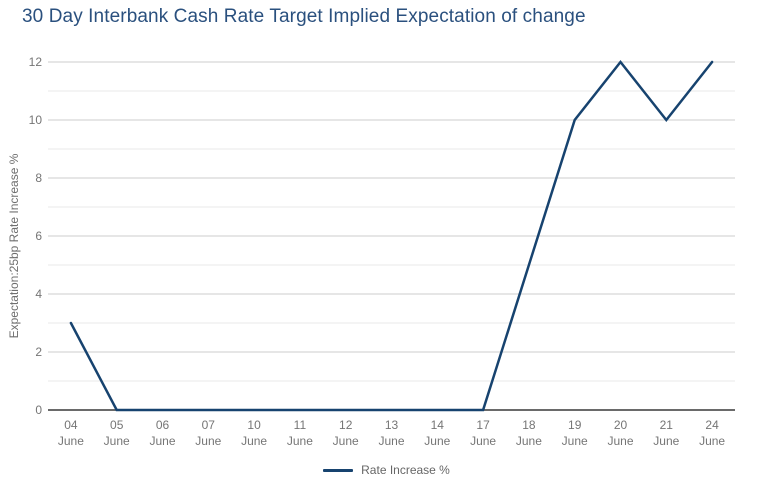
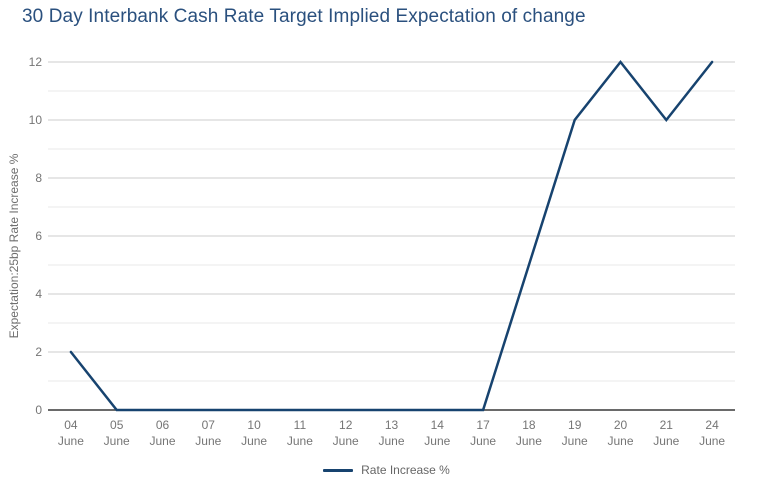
04 June: 3 -> 2
